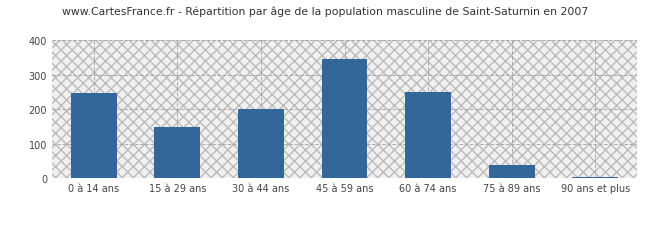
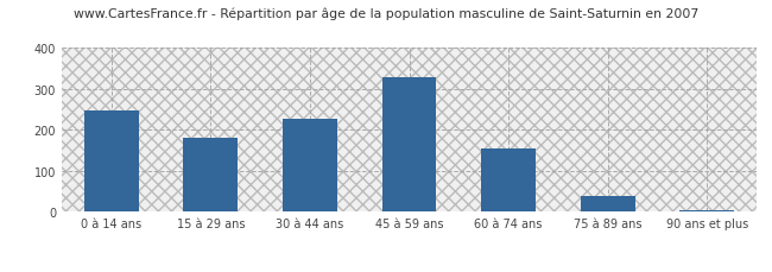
15 à 29 ans: 150 -> 180
30 à 44 ans: 200 -> 226
45 à 59 ans: 345 -> 330
60 à 74 ans: 250 -> 155
